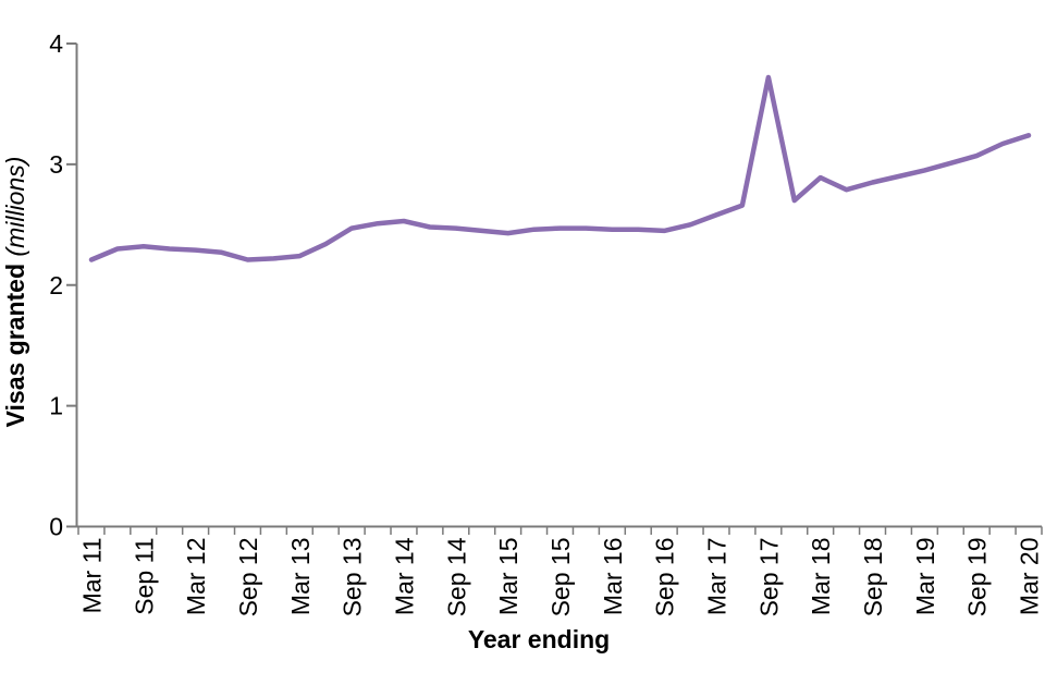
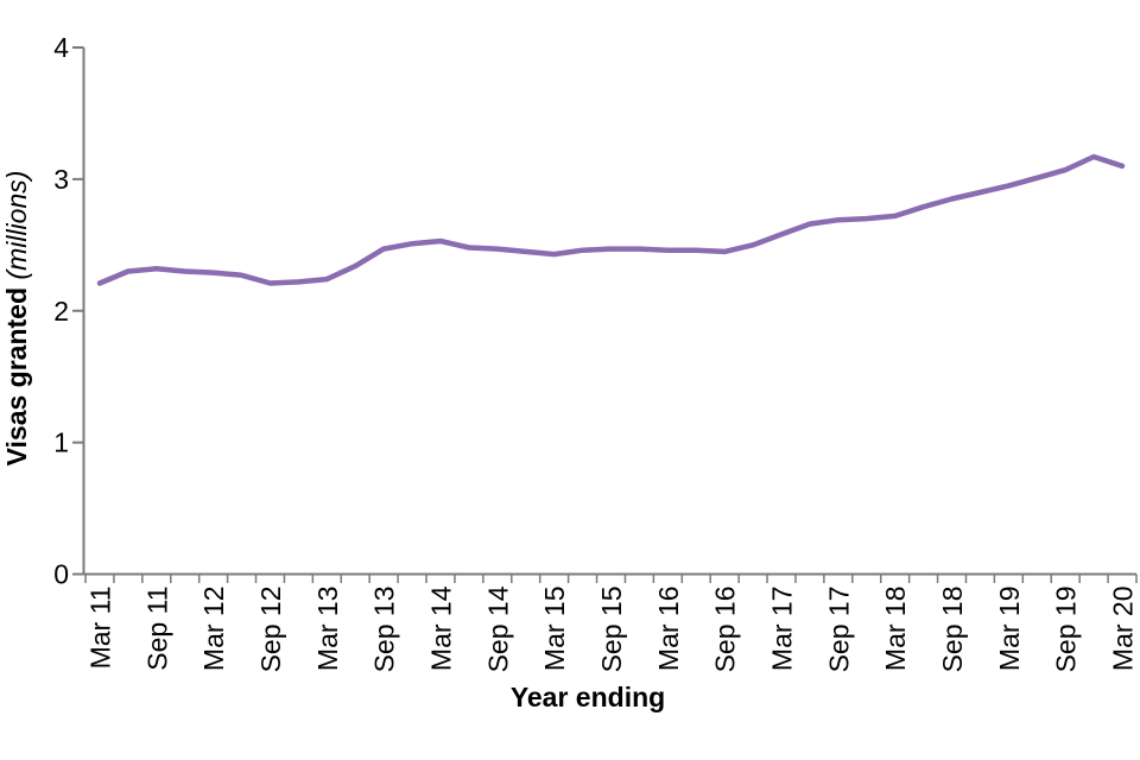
Sep 17: 3.72 -> 2.69
Mar 18: 2.89 -> 2.72
Mar 20: 3.24 -> 3.10
